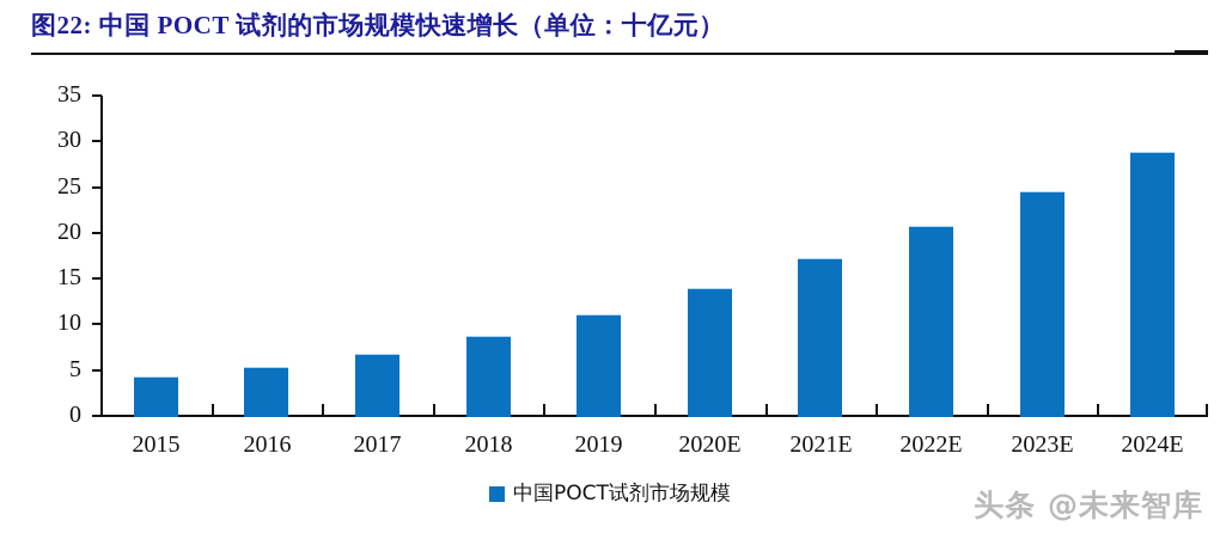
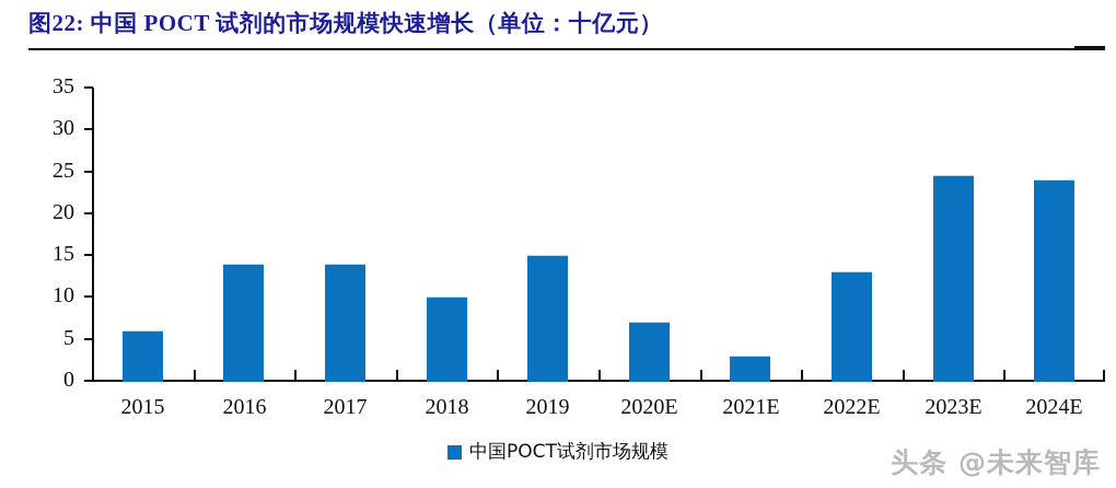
2015: 4 -> 6
2016: 5 -> 14
2017: 7 -> 14
2018: 9 -> 10
2019: 11 -> 15
2020E: 14 -> 7
2021E: 17 -> 3
2022E: 21 -> 13
2024E: 29 -> 24
